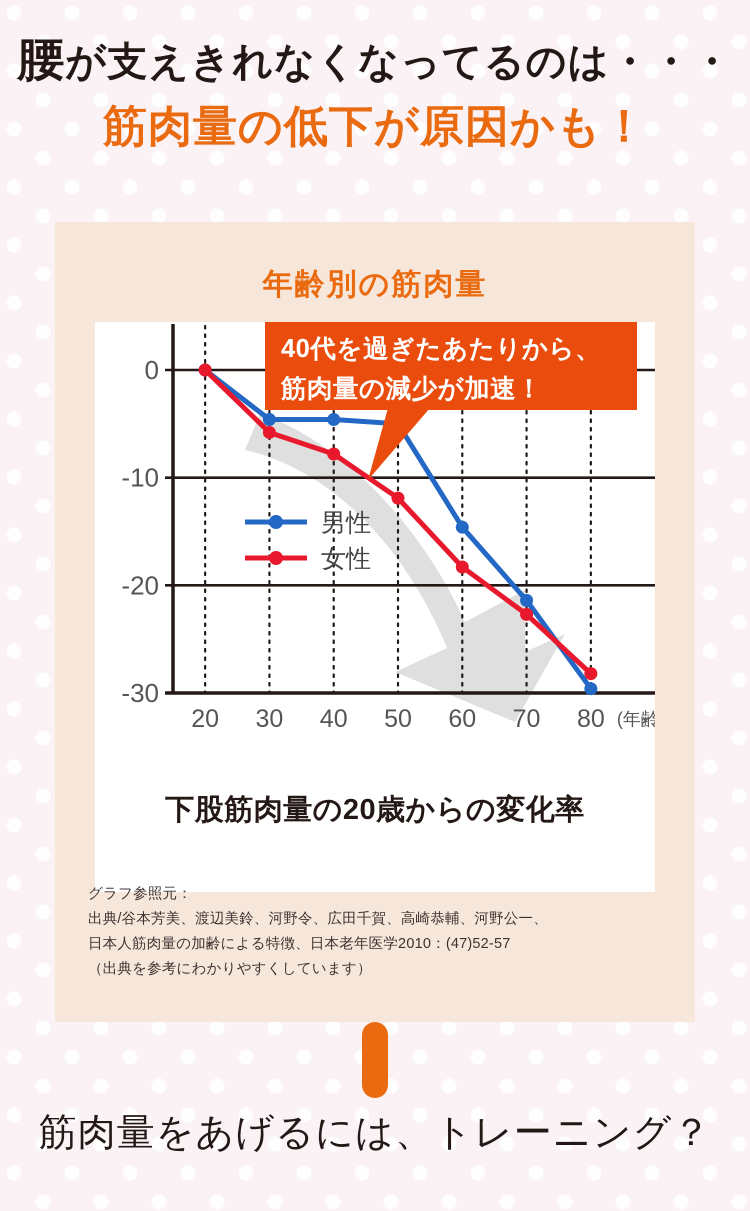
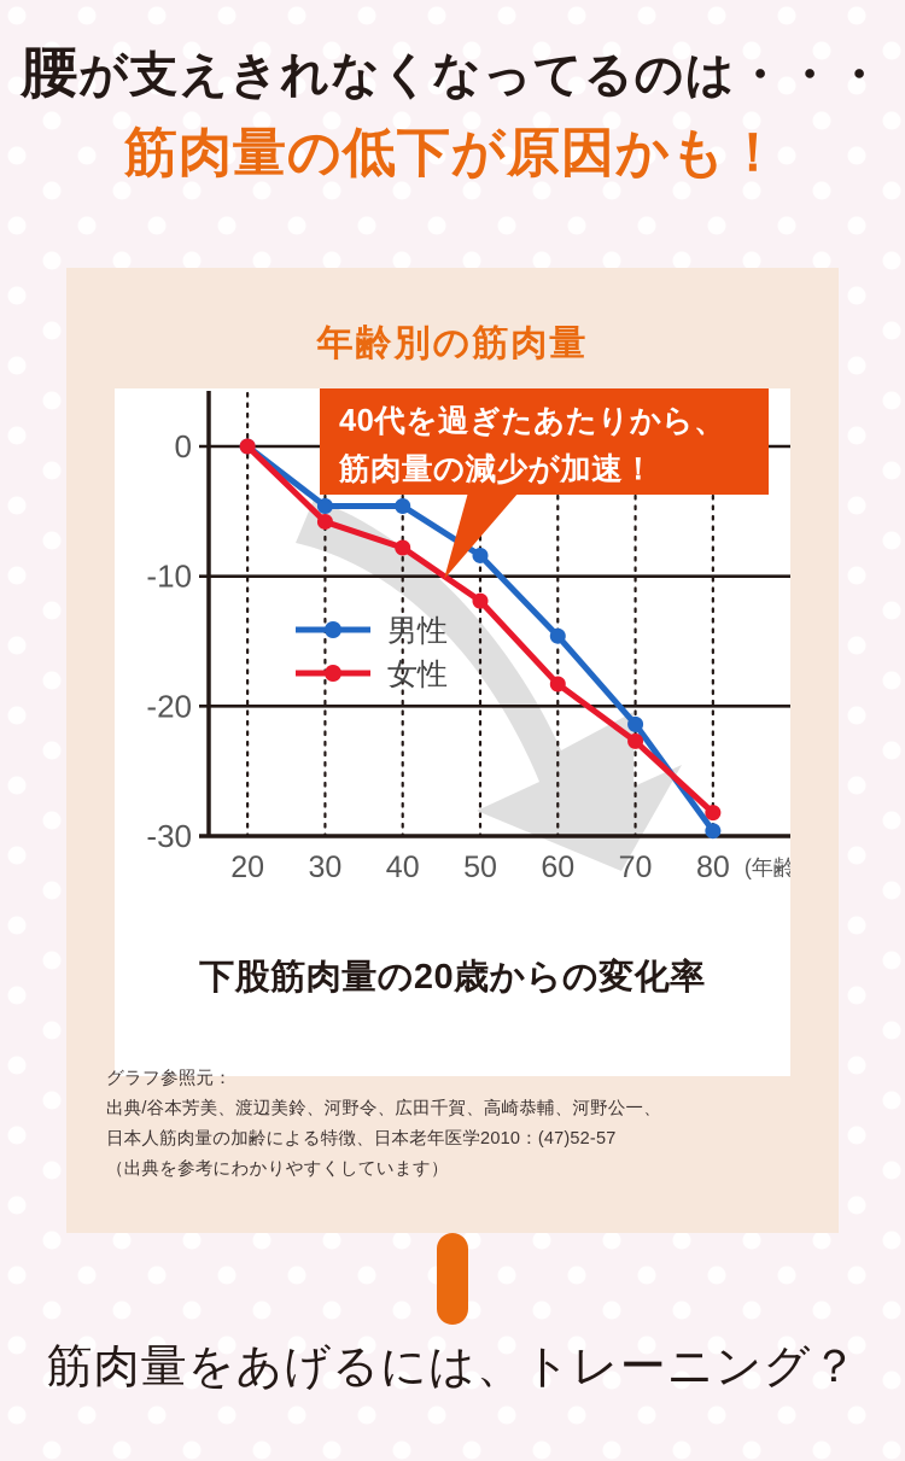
男性/50: -5.0 -> -8.4
